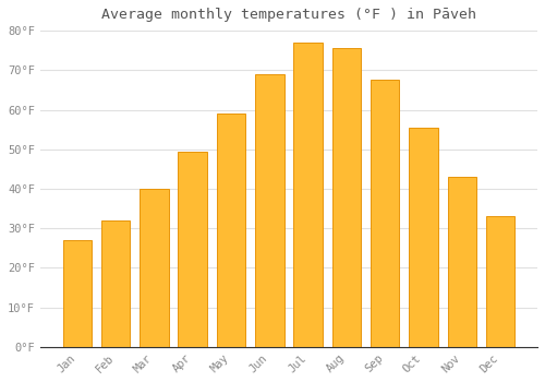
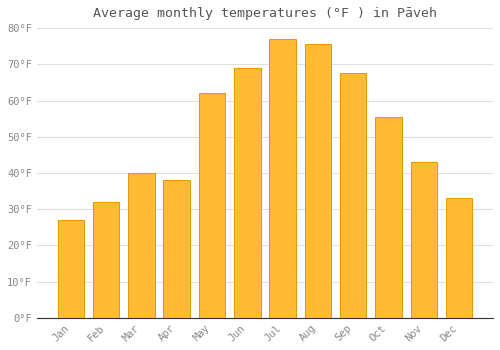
Apr: 49.5°F -> 38.0°F
May: 59.0°F -> 62.0°F
